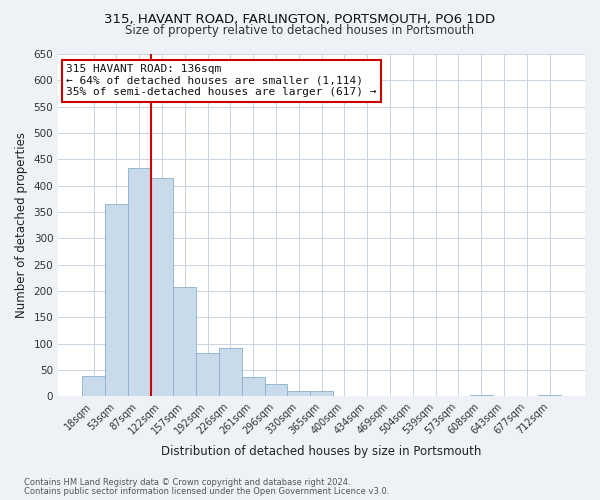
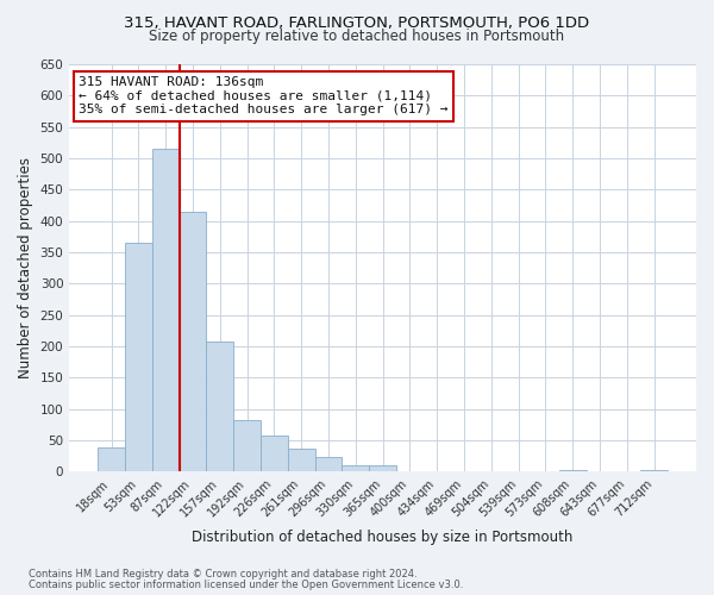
87sqm: 434 -> 515
226sqm: 92 -> 57
